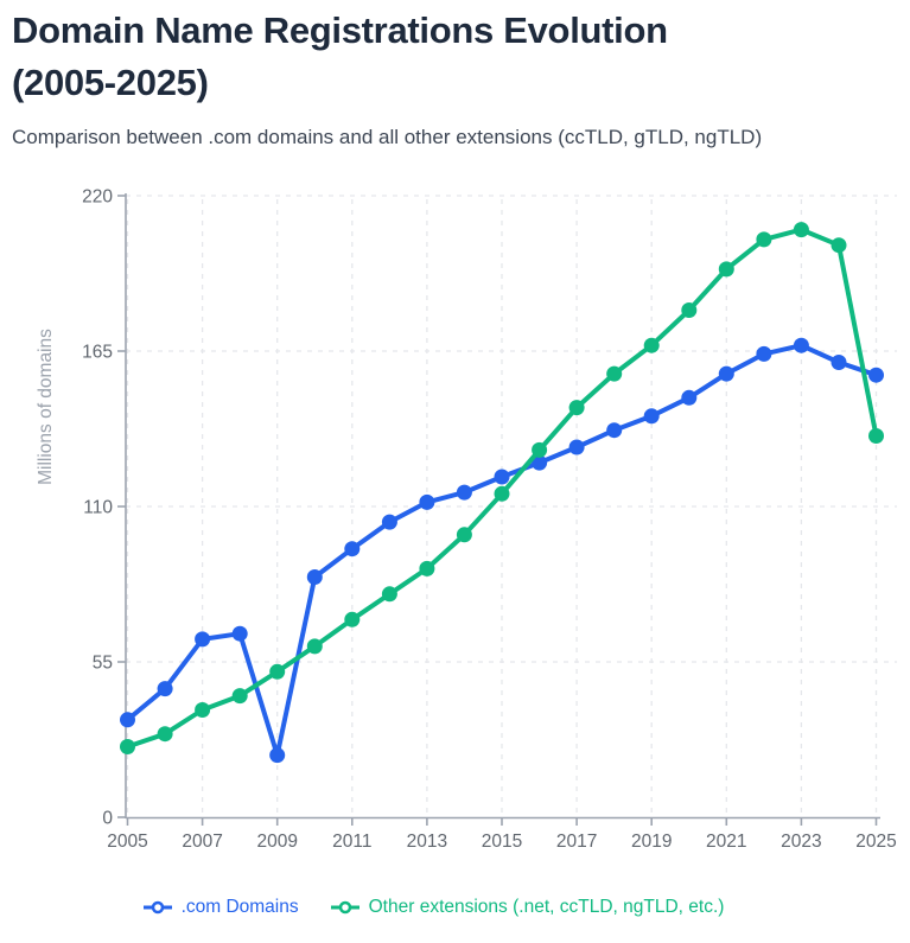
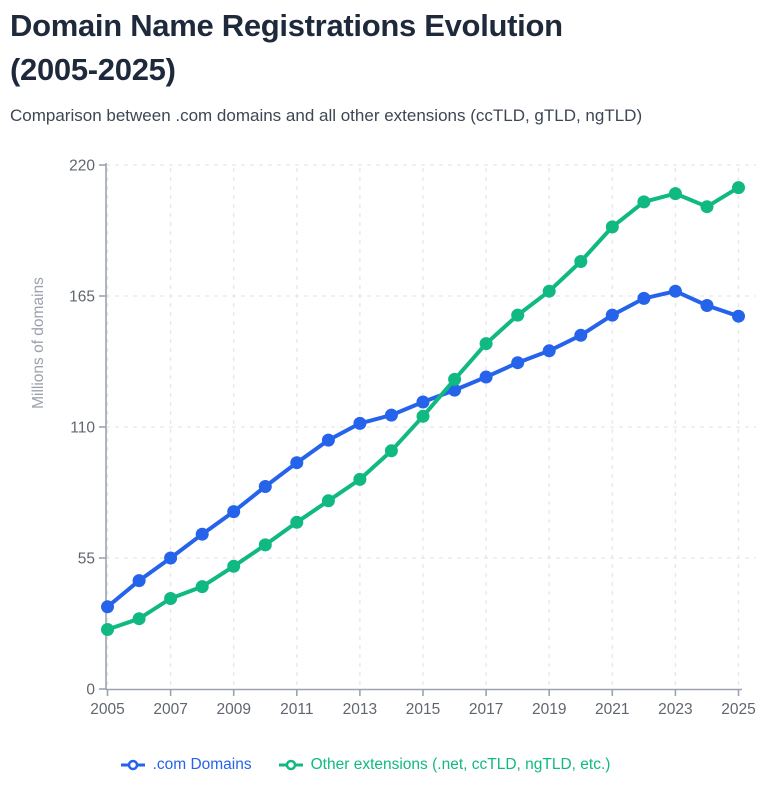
.com Domains/2007: 63 -> 55
.com Domains/2009: 22 -> 74
Other extensions (.net, ccTLD, ngTLD, etc.)/2025: 135 -> 210
